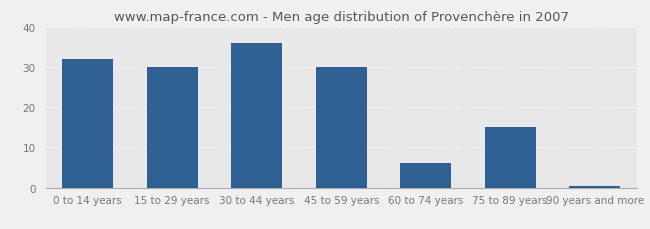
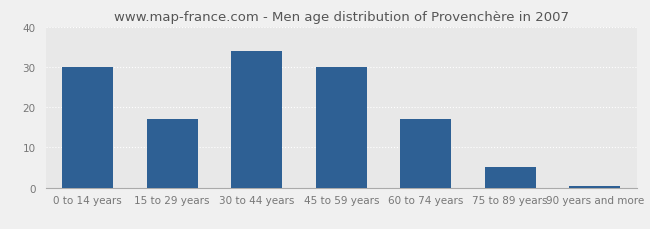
0 to 14 years: 32.0 -> 30.0
15 to 29 years: 30.0 -> 17.0
30 to 44 years: 36.0 -> 34.0
60 to 74 years: 6.0 -> 17.0
75 to 89 years: 15.0 -> 5.0
